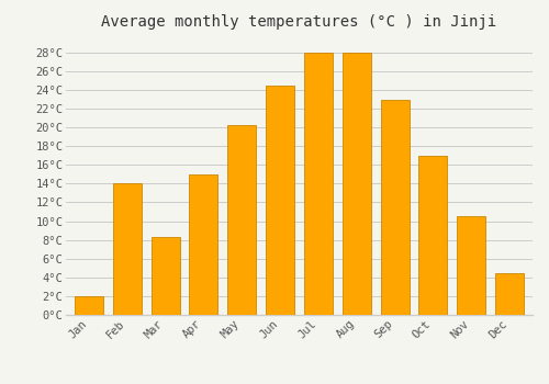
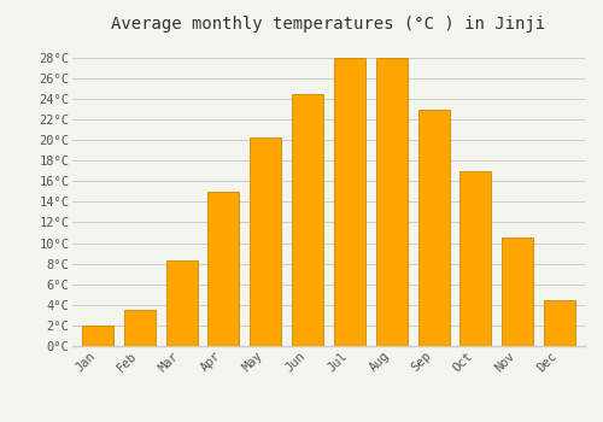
Feb: 14.0°C -> 3.5°C
